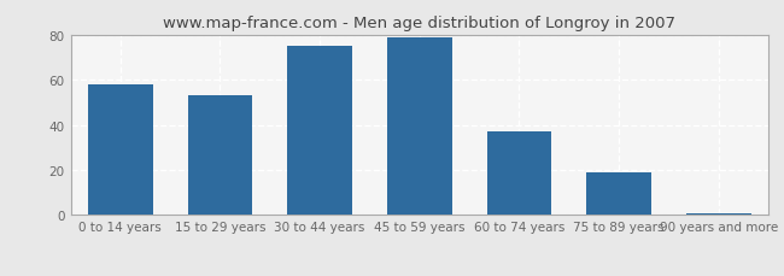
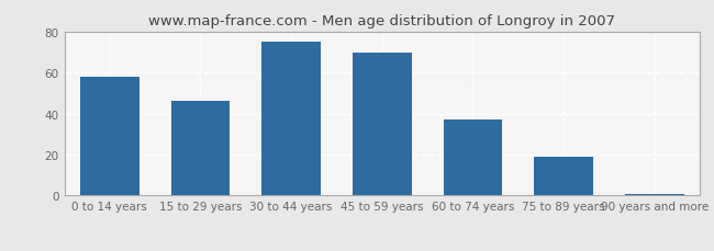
15 to 29 years: 53 -> 46
45 to 59 years: 79 -> 70
